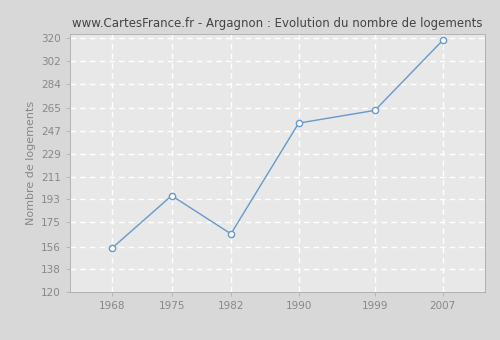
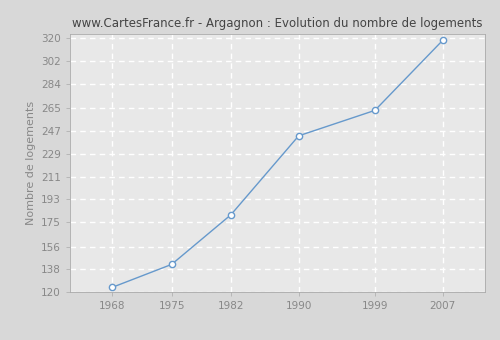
1968: 155 -> 124
1975: 196 -> 142
1982: 166 -> 181
1990: 253 -> 243
